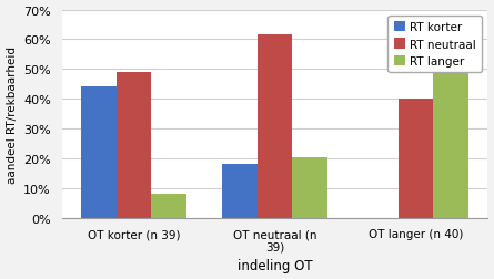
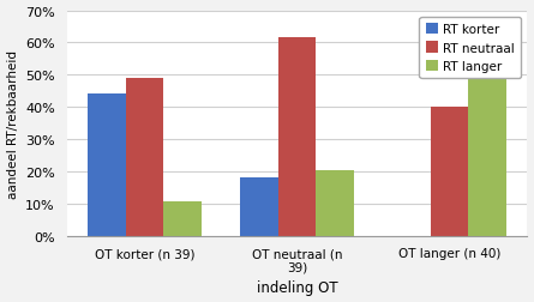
RT langer/OT korter (n 39): 8.0% -> 10.5%
